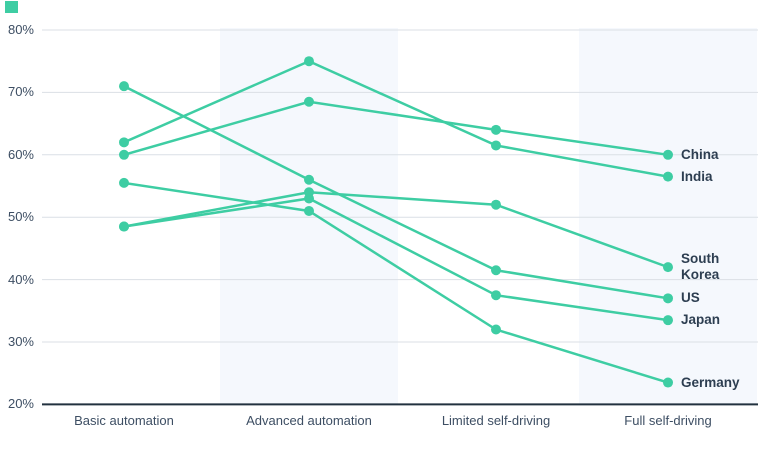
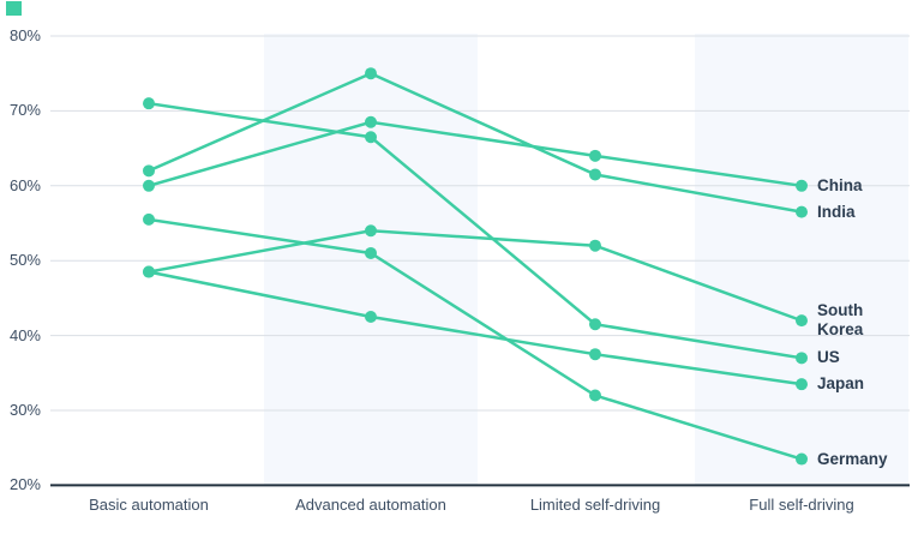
US/Advanced automation: 56% -> 66%
Japan/Advanced automation: 53% -> 42%
